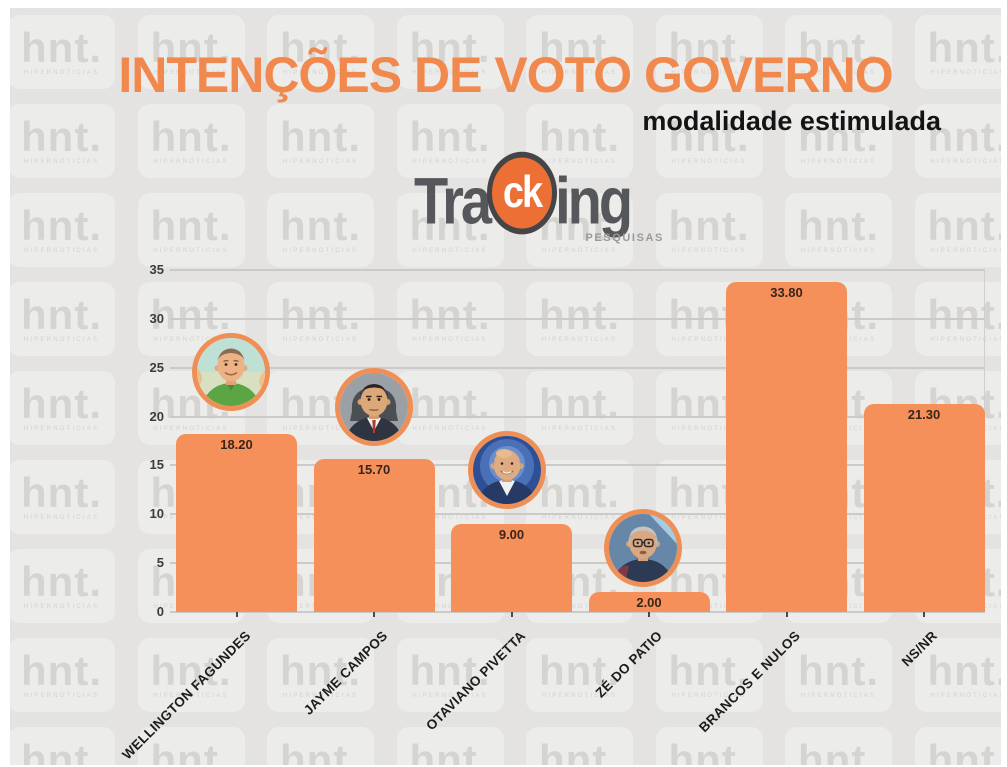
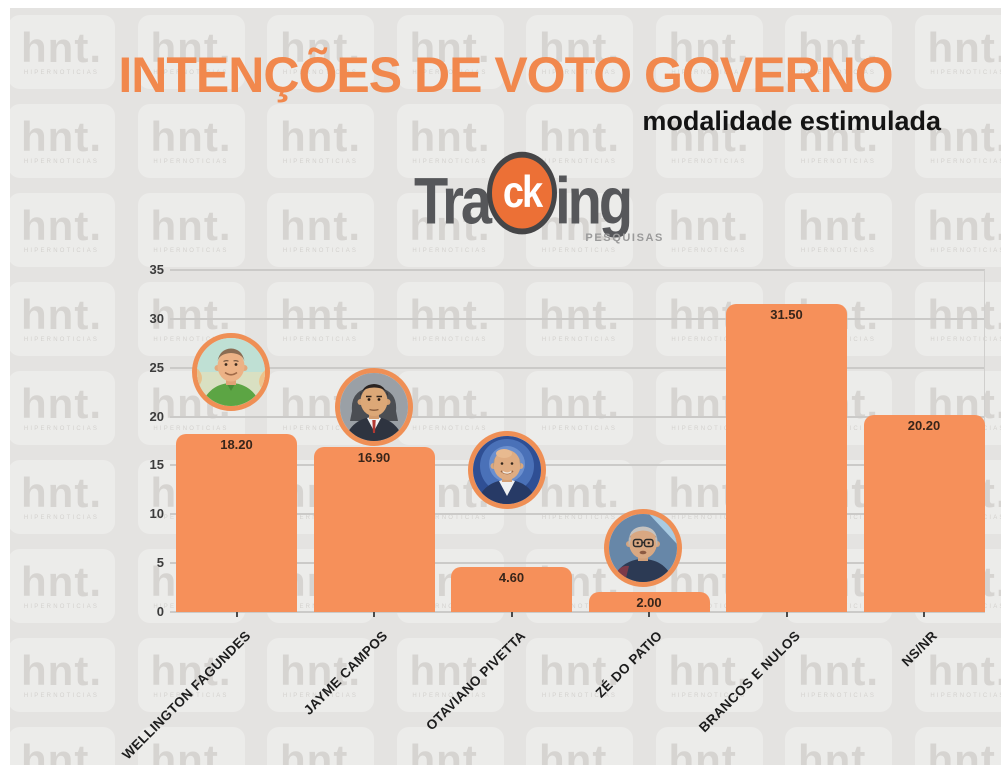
JAYME CAMPOS: 15.70 -> 16.90
OTAVIANO PIVETTA: 9.00 -> 4.60
BRANCOS E NULOS: 33.80 -> 31.50
NS/NR: 21.30 -> 20.20
